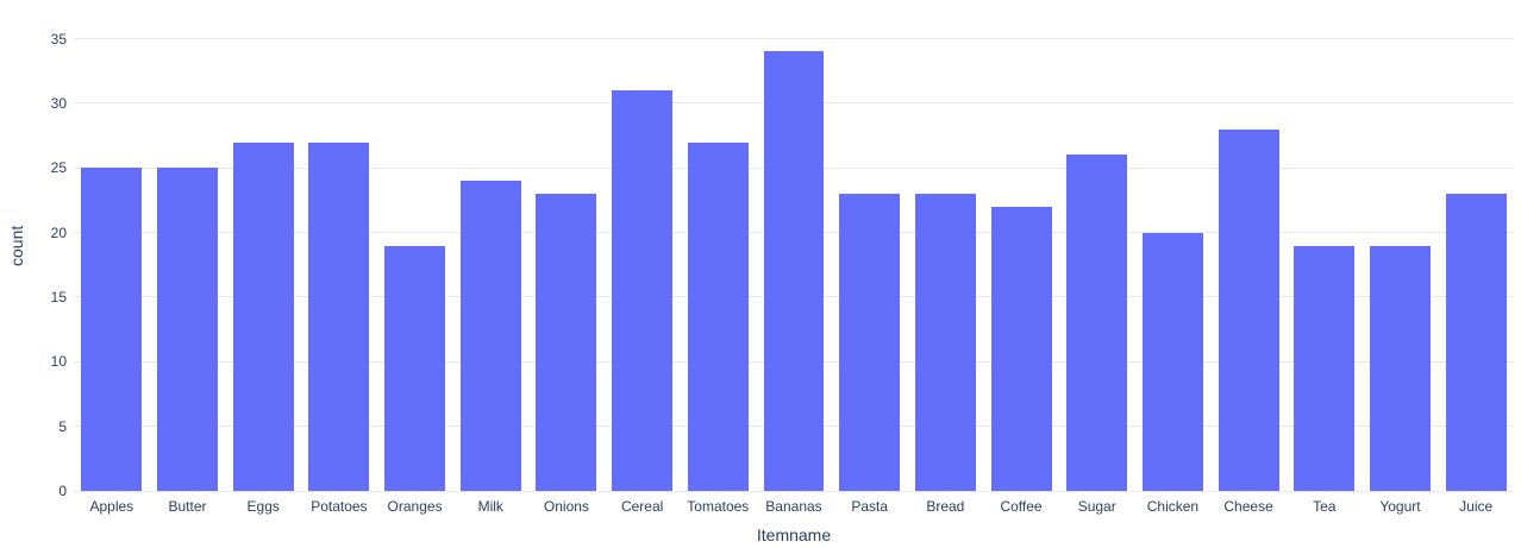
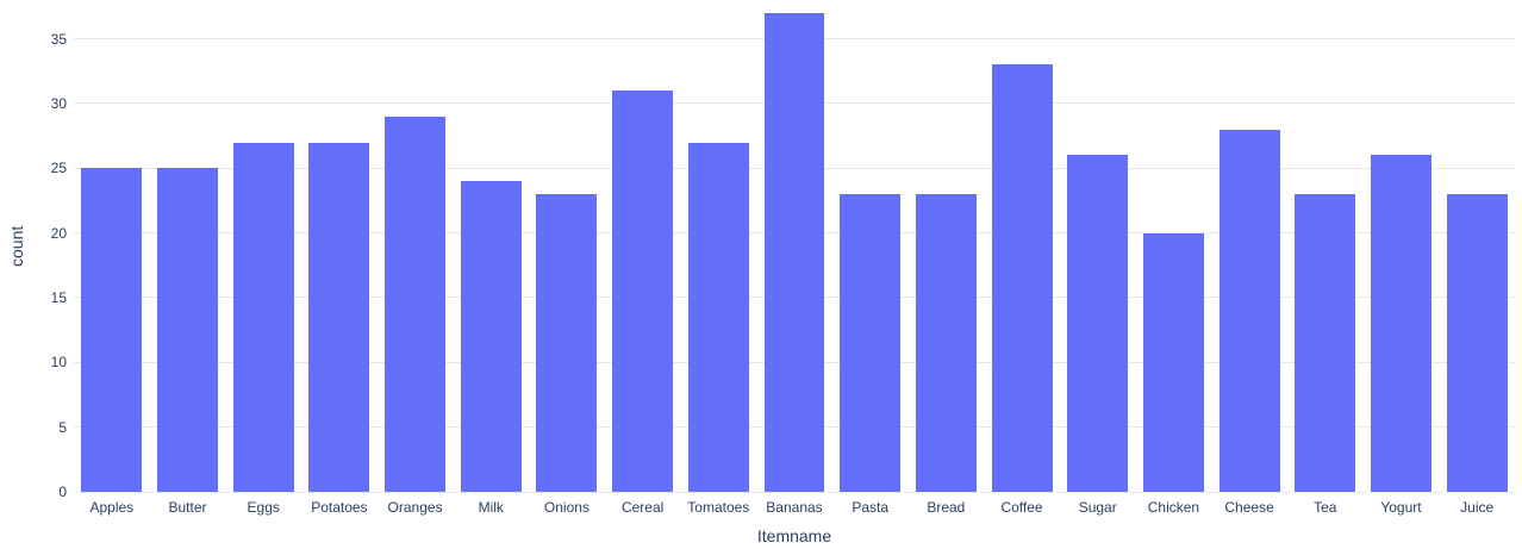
Oranges: 19 -> 29
Bananas: 34 -> 37
Coffee: 22 -> 33
Tea: 19 -> 23
Yogurt: 19 -> 26
